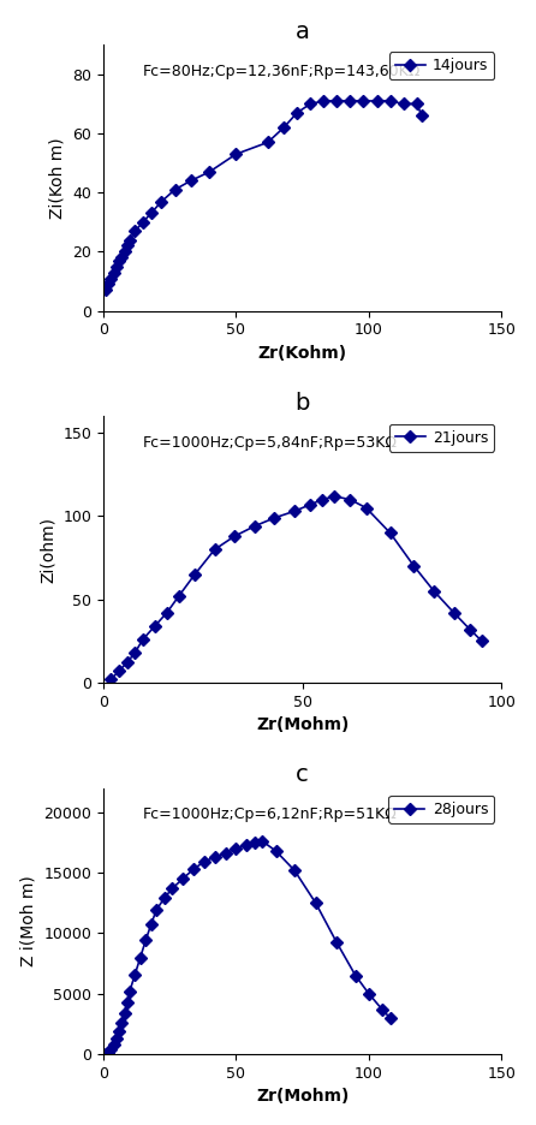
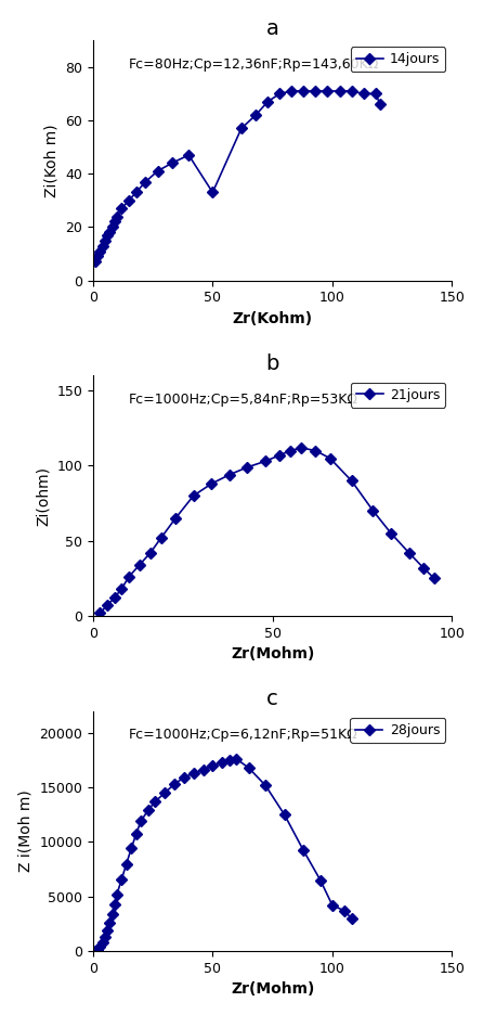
a/50: 53 -> 33
c/100: 5000 -> 4200
